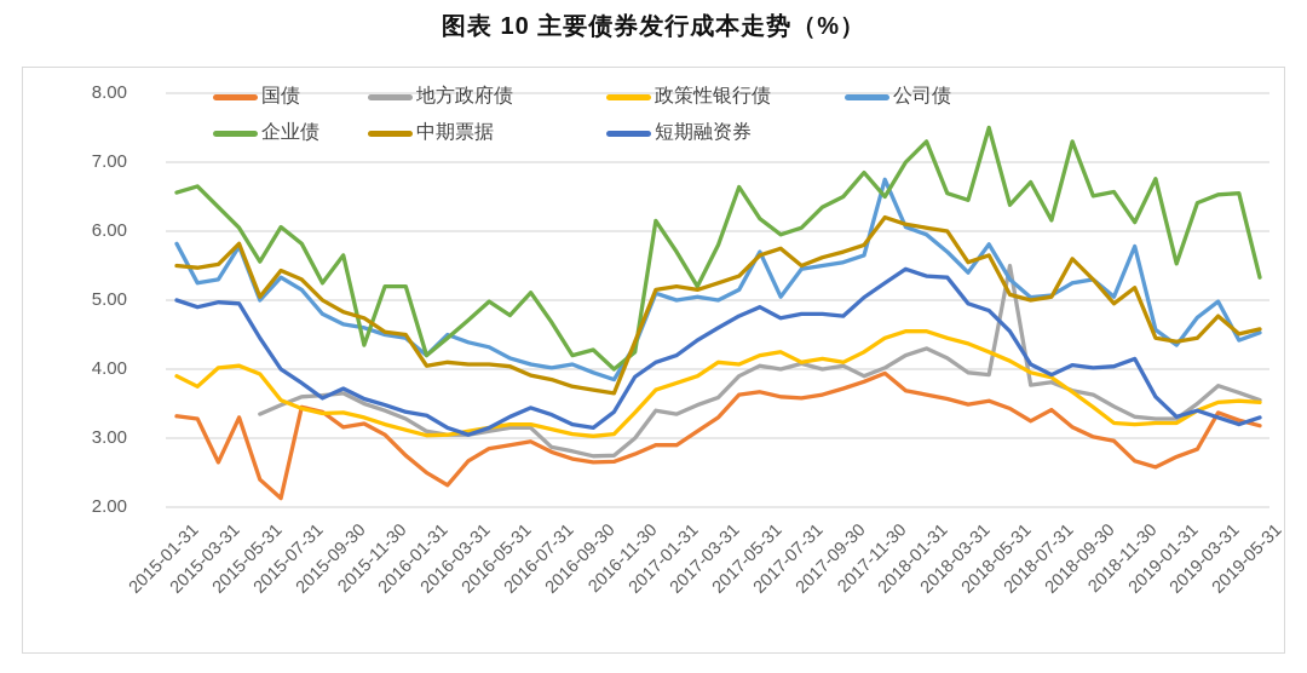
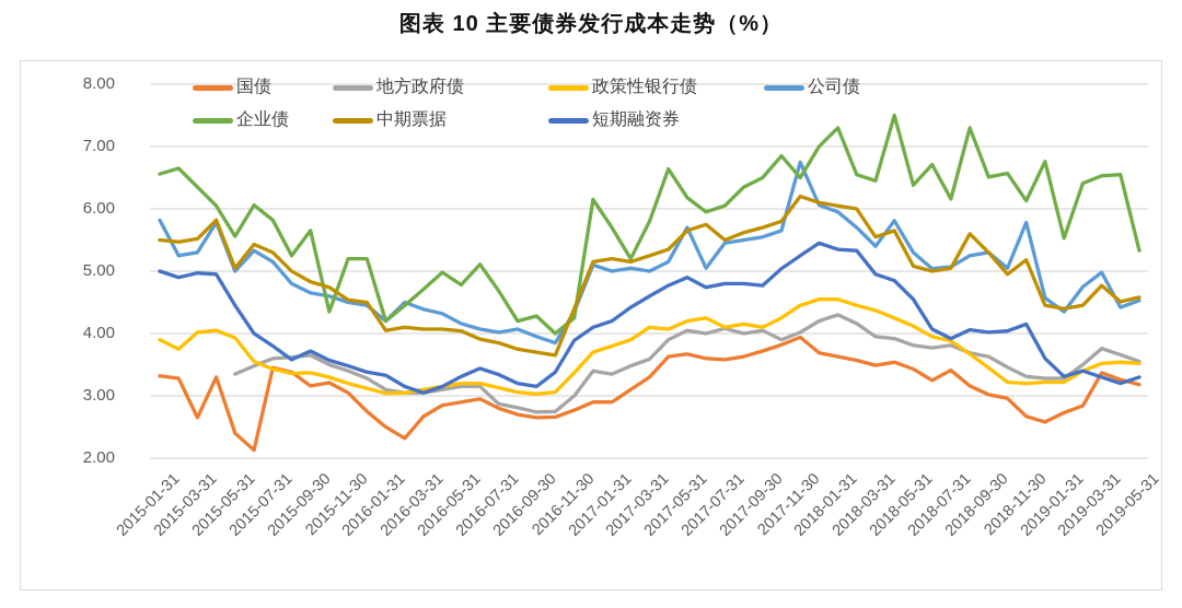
地方政府债/2018-05-31: 5.5 -> 3.8
